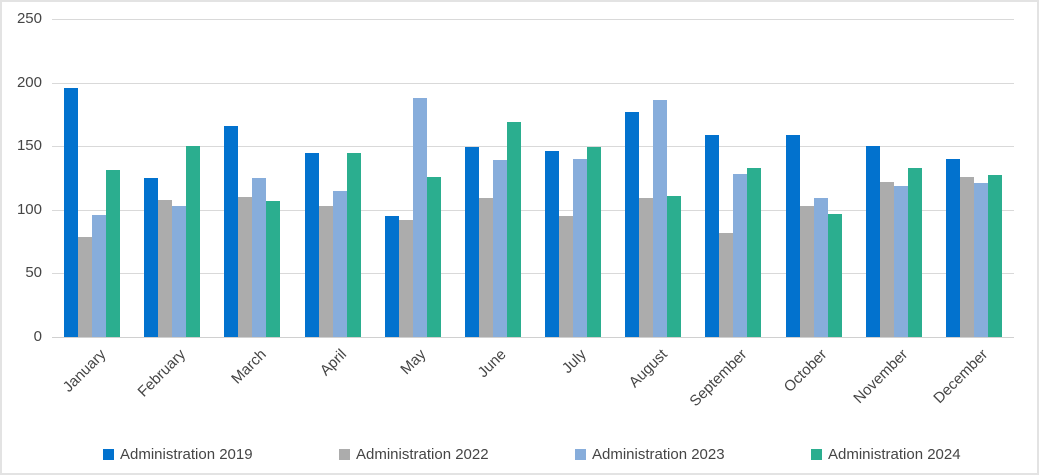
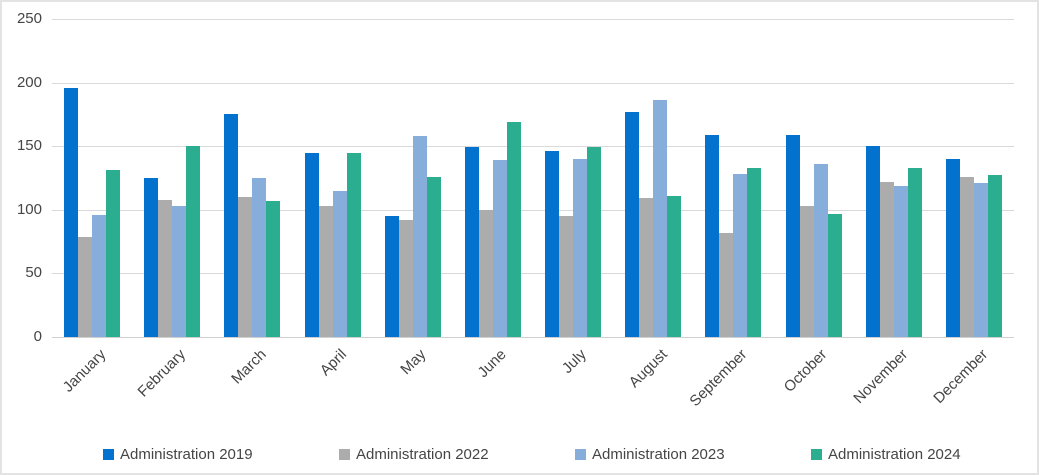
Administration 2019/March: 166 -> 175
Administration 2023/May: 188 -> 158
Administration 2022/June: 109 -> 100
Administration 2023/October: 109 -> 136
